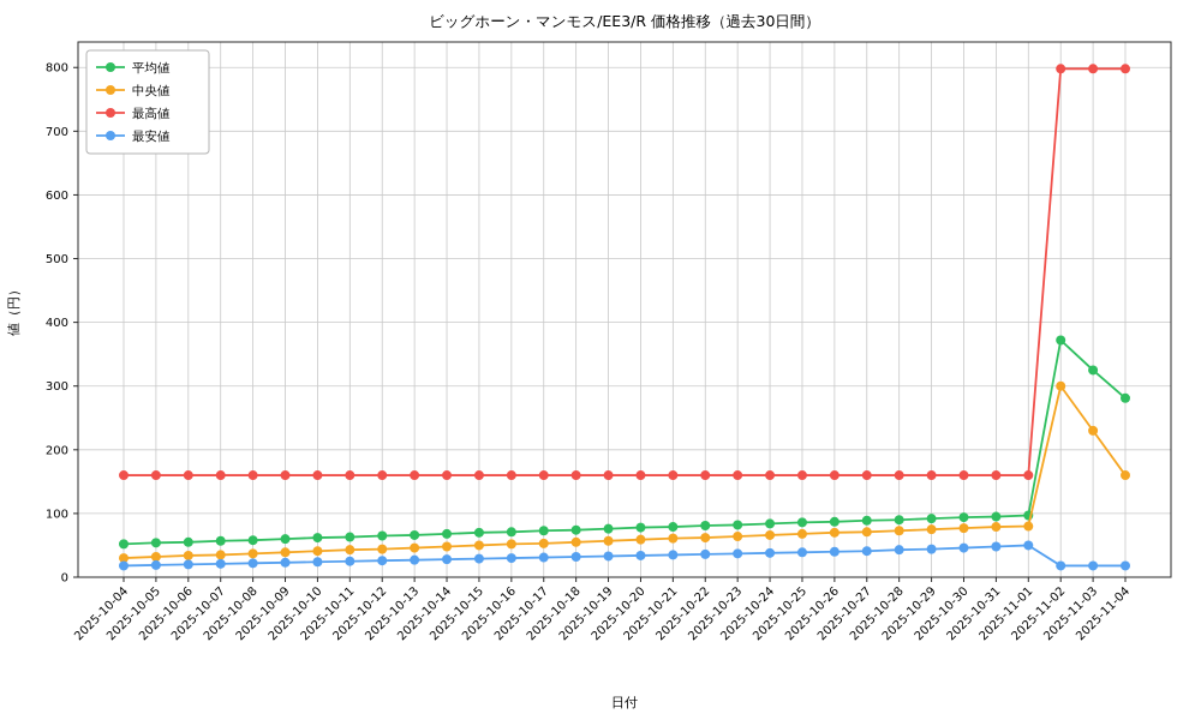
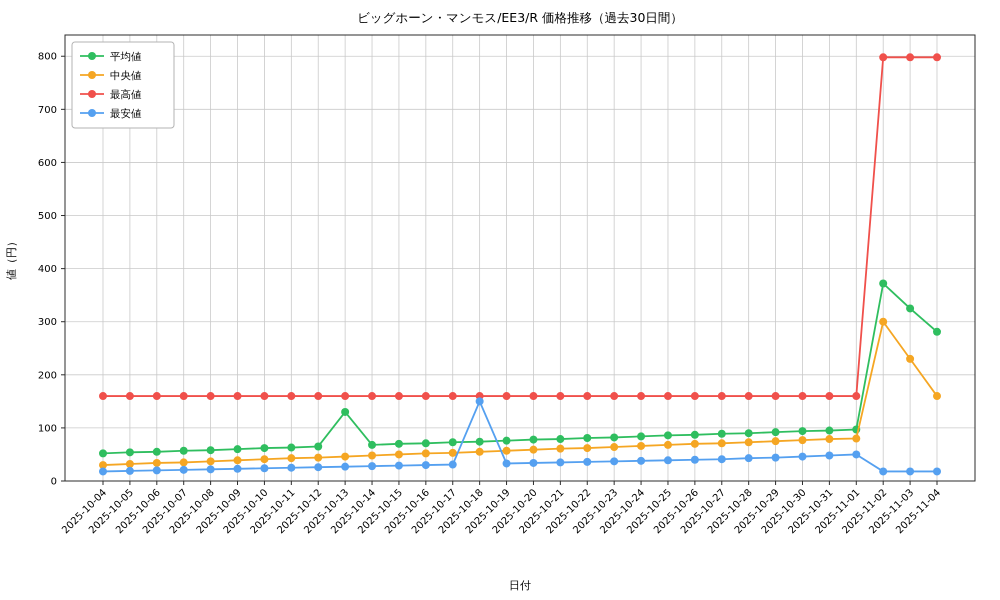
平均値/2025-10-13: 70 -> 130
最安値/2025-10-18: 30 -> 150
